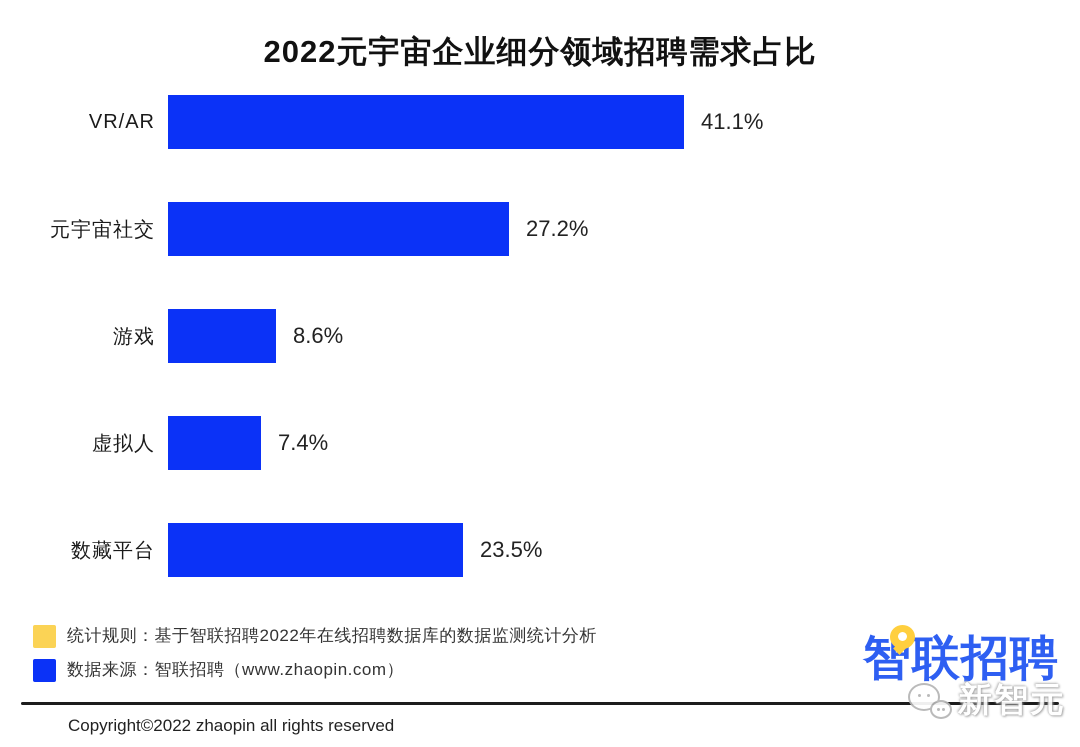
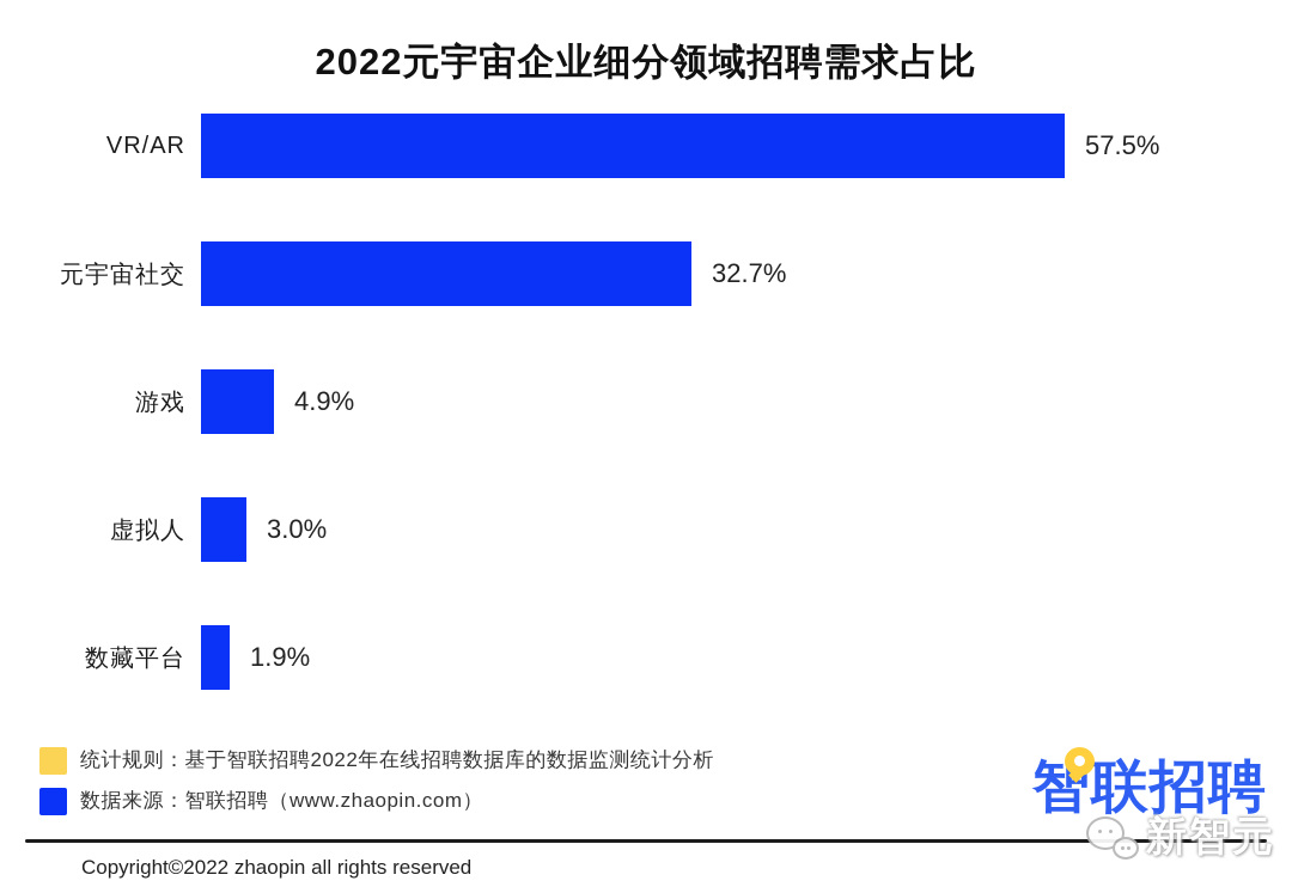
VR/AR: 41.1% -> 57.5%
元宇宙社交: 27.2% -> 32.7%
游戏: 8.6% -> 4.9%
虚拟人: 7.4% -> 3.0%
数藏平台: 23.5% -> 1.9%
